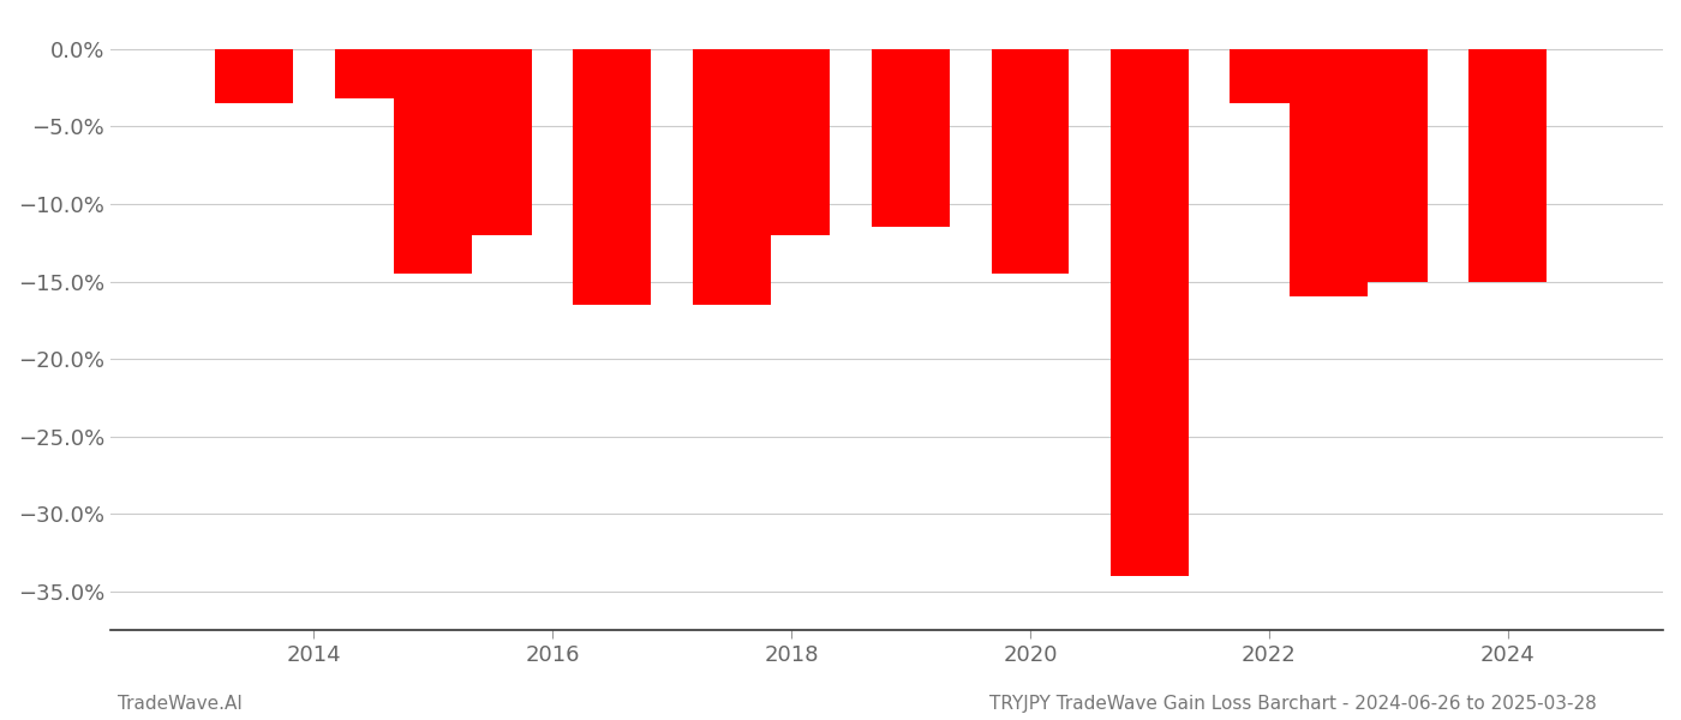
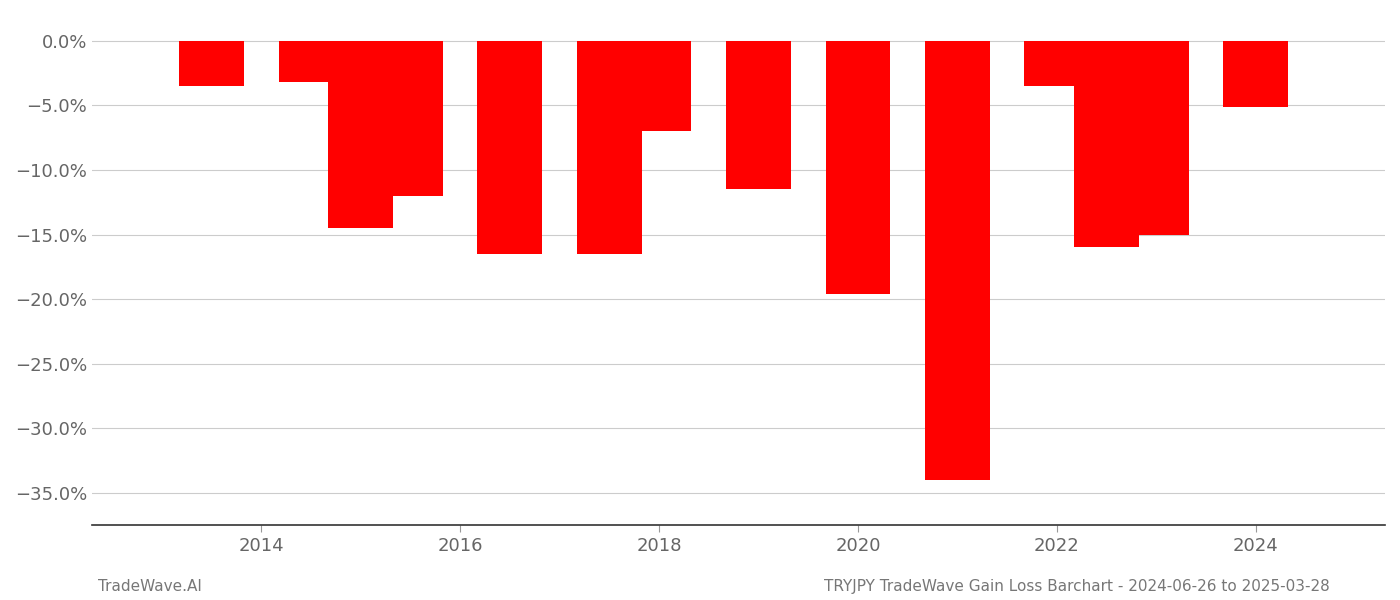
2018: -12.0% -> -7.0%
2020: -14.5% -> -19.6%
2024: -15.0% -> -5.1%
